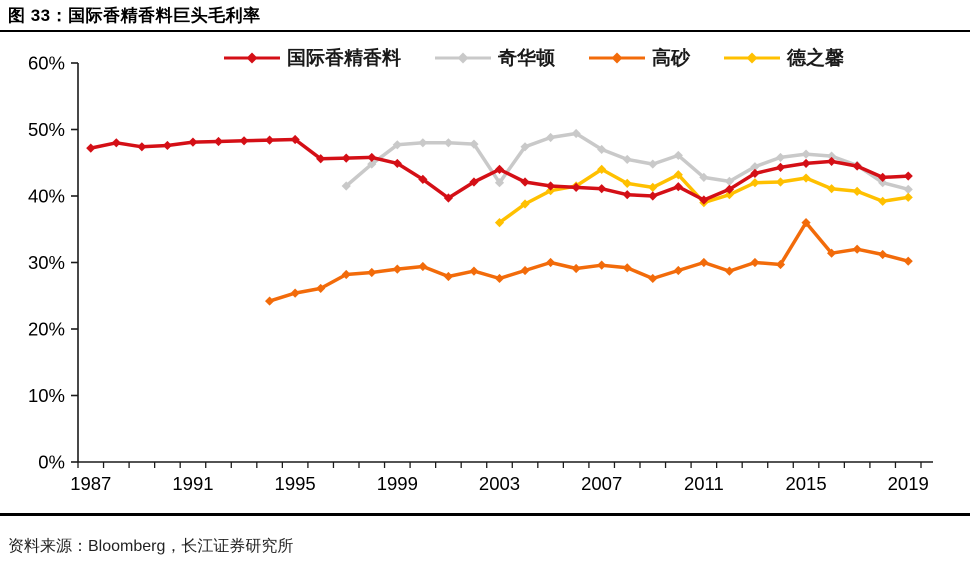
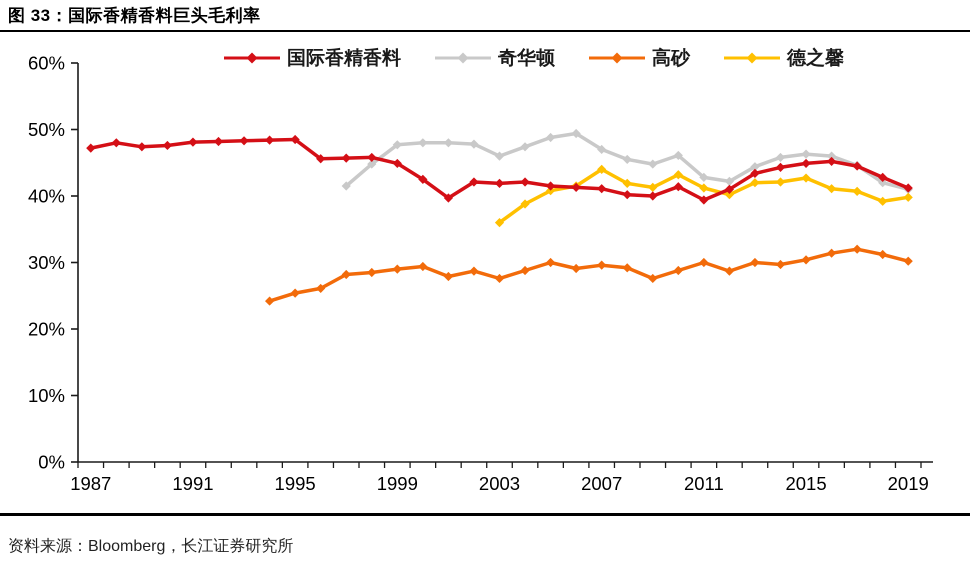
国际香精香料/2003: 44% -> 42%
奇华顿/2003: 42% -> 46%
德之馨/2011: 39% -> 41%
高砂/2015: 36% -> 30%
国际香精香料/2019: 43% -> 41%
